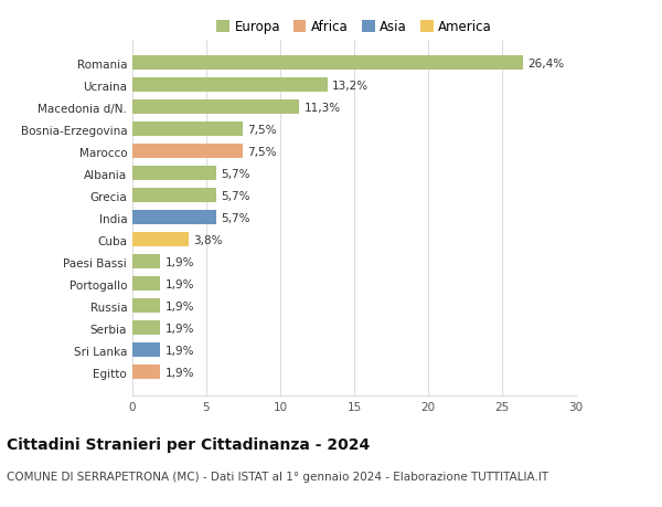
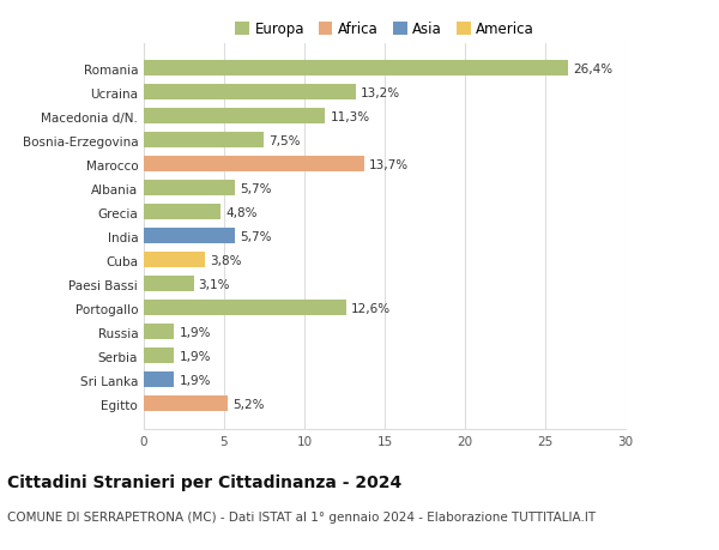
Marocco: 7,5% -> 13,7%
Grecia: 5,7% -> 4,8%
Paesi Bassi: 1,9% -> 3,1%
Portogallo: 1,9% -> 12,6%
Egitto: 1,9% -> 5,2%
